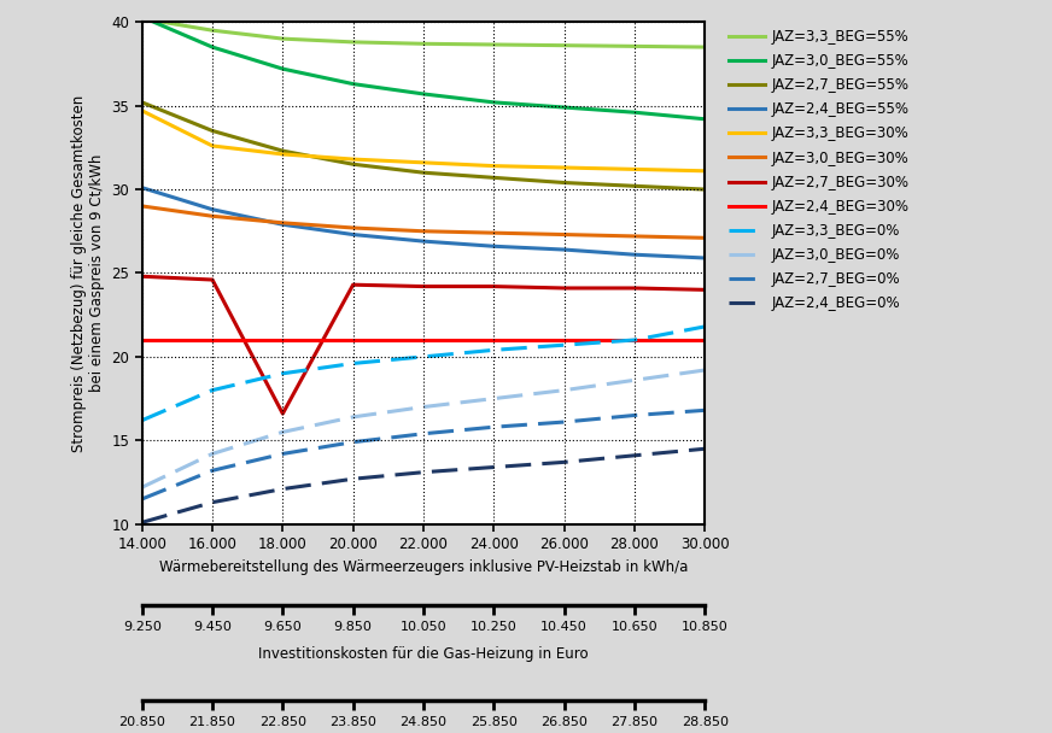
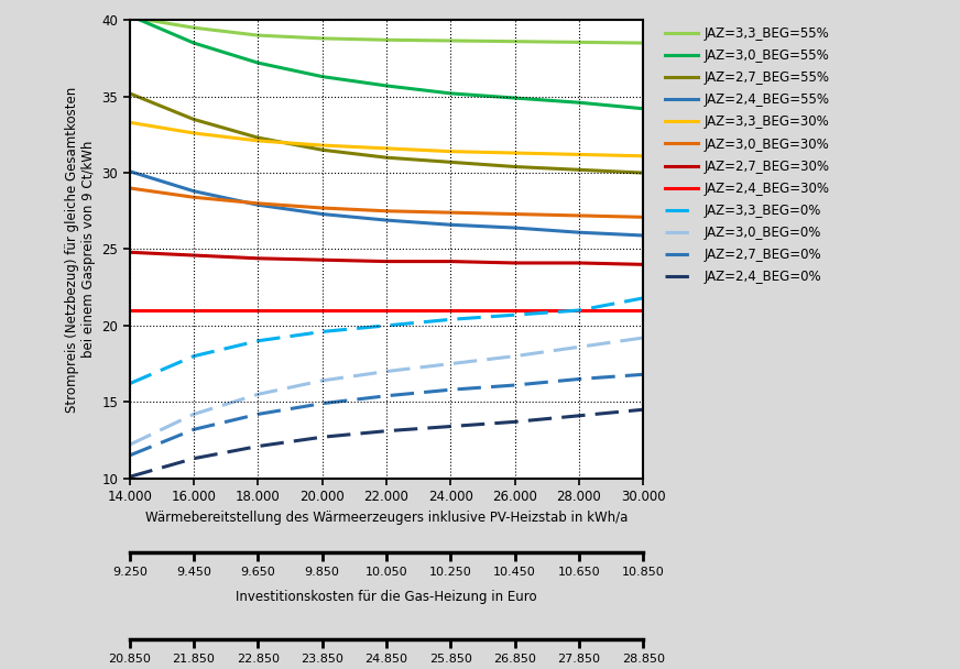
JAZ=3,3_BEG=30%/14.000: 34.7 -> 33.3
JAZ=2,7_BEG=30%/18.000: 16.6 -> 24.4
